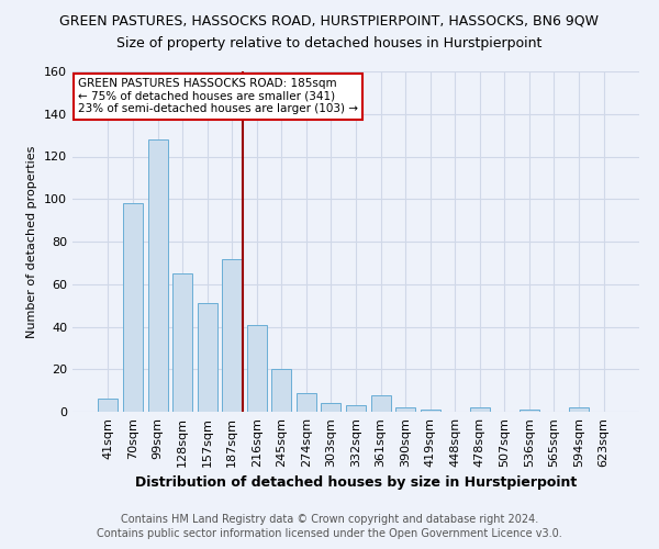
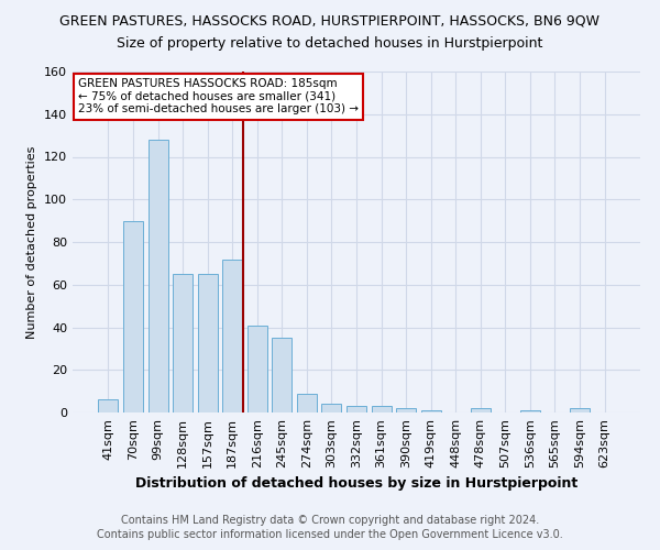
70sqm: 98 -> 90
157sqm: 51 -> 65
245sqm: 20 -> 35
361sqm: 8 -> 3
